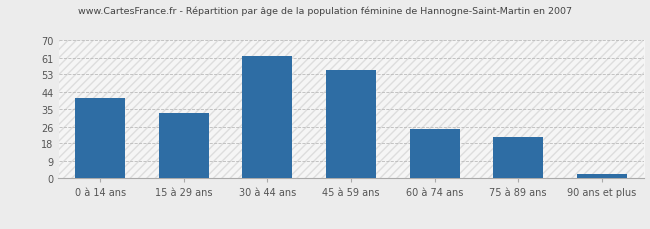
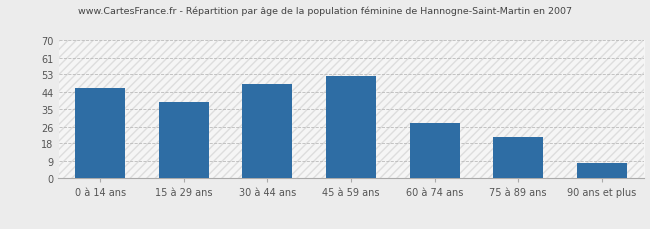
0 à 14 ans: 41 -> 46
15 à 29 ans: 33 -> 39
30 à 44 ans: 62 -> 48
45 à 59 ans: 55 -> 52
60 à 74 ans: 25 -> 28
90 ans et plus: 2 -> 8
